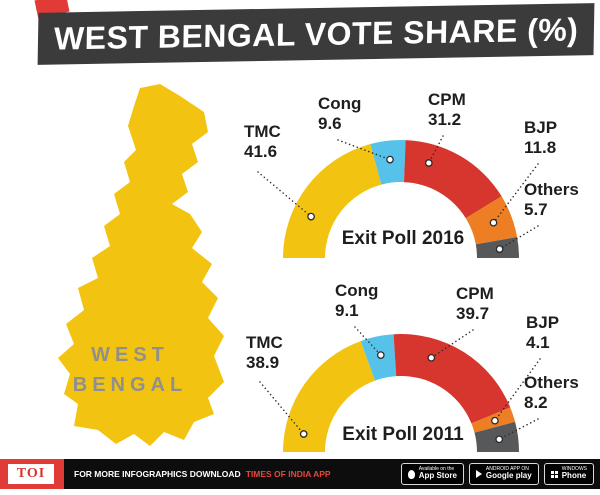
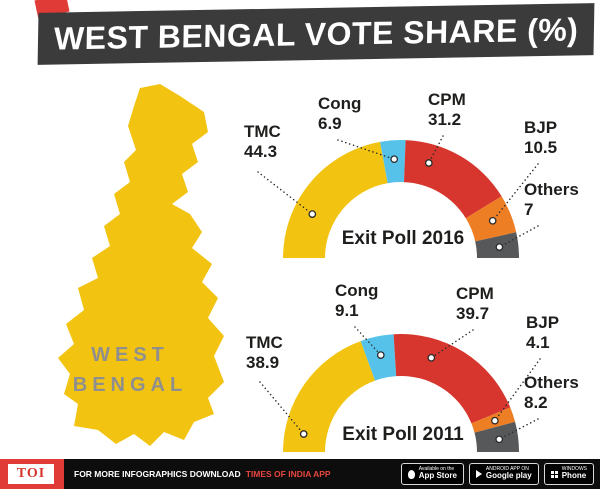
Exit Poll 2016/TMC: 41.6 -> 44.3
Exit Poll 2016/Cong: 9.6 -> 6.9
Exit Poll 2016/BJP: 11.8 -> 10.5
Exit Poll 2016/Others: 5.7 -> 7
